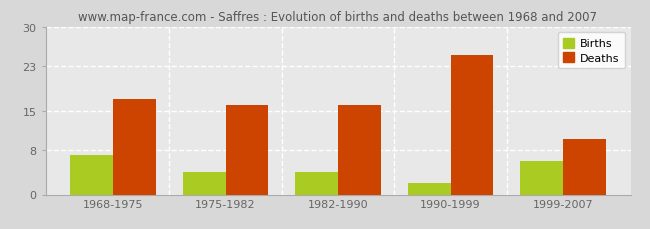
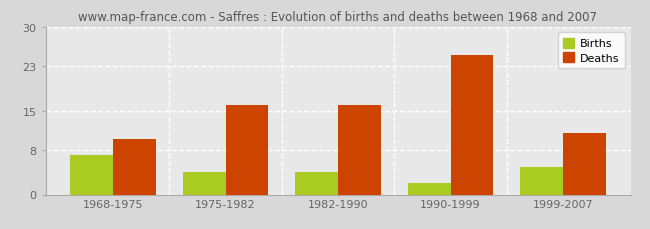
Deaths/1968-1975: 17 -> 10
Births/1999-2007: 6 -> 5
Deaths/1999-2007: 10 -> 11
